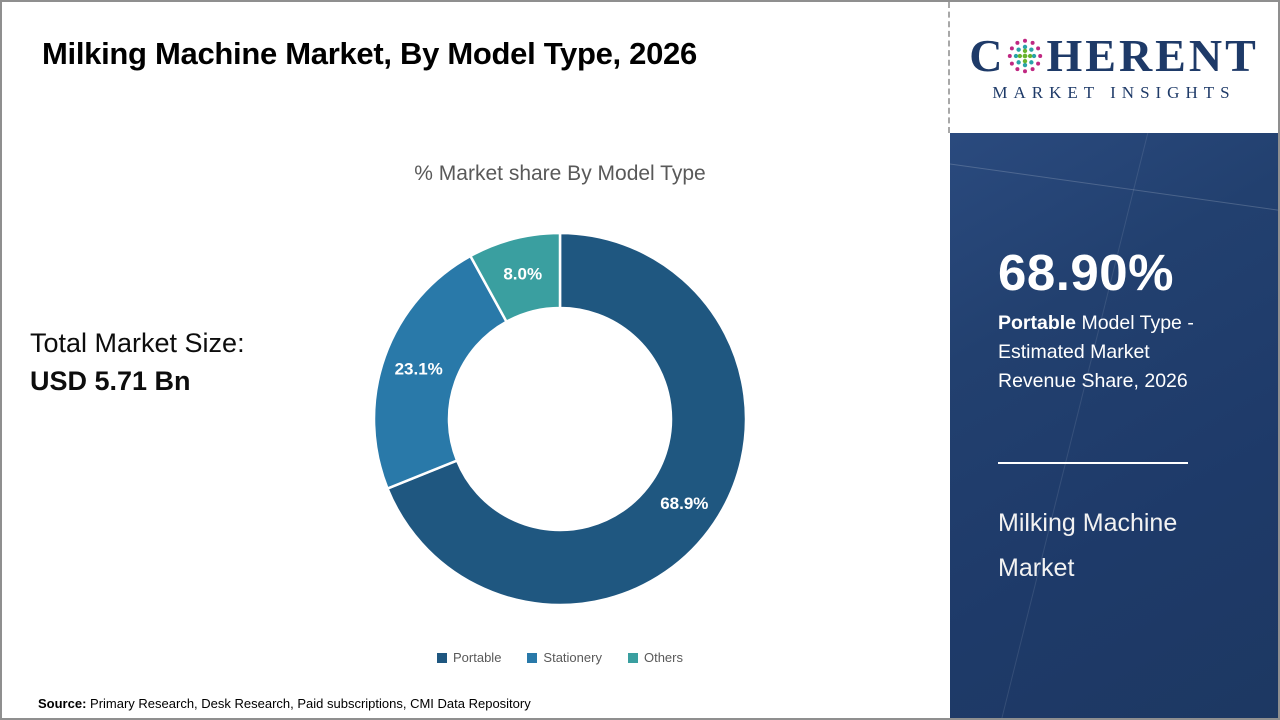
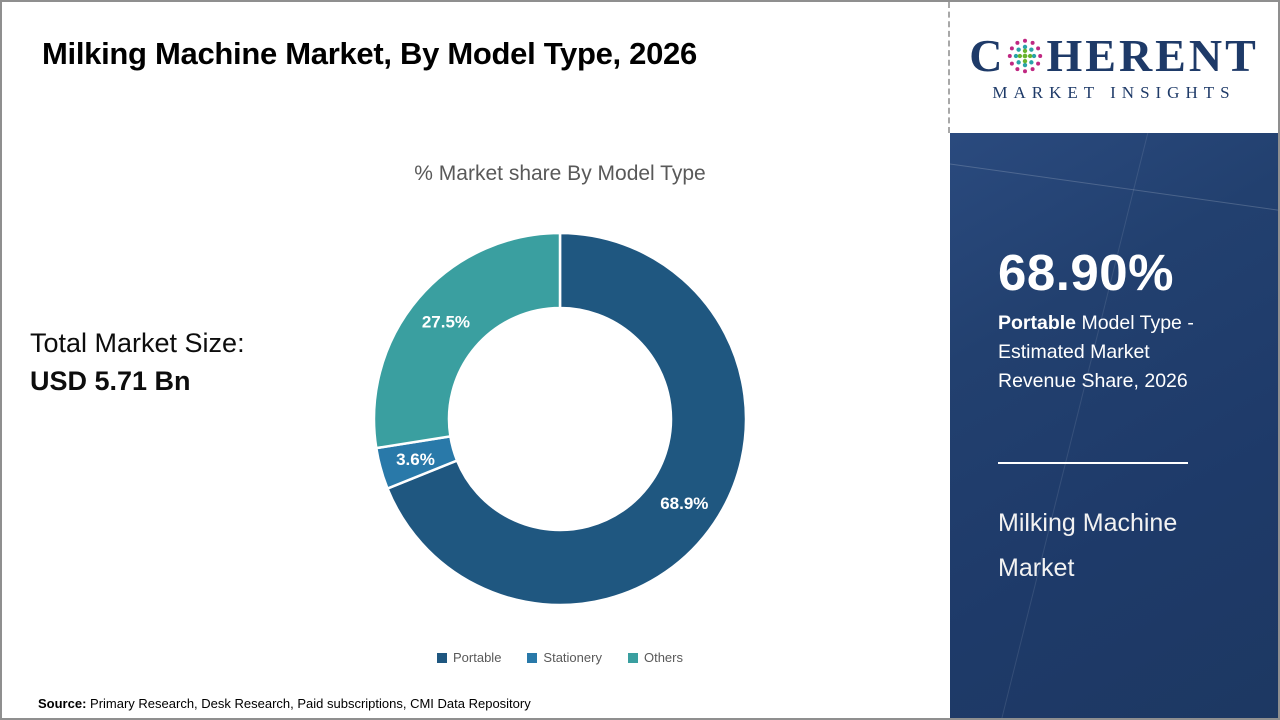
Stationery: 23.1% -> 3.6%
Others: 8.0% -> 27.5%
